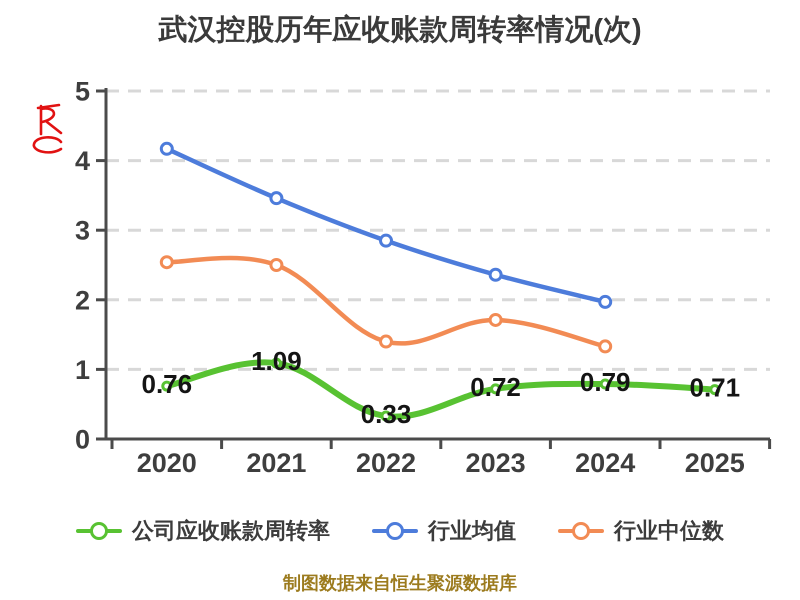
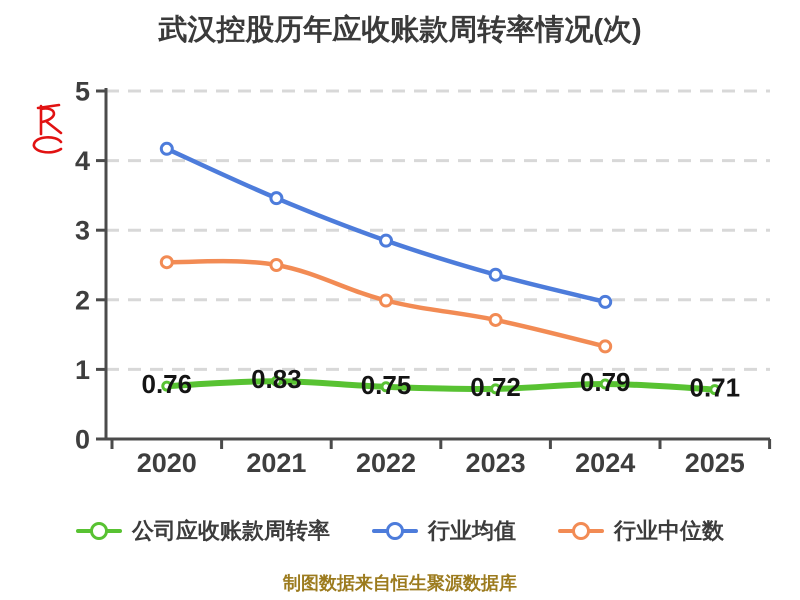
公司应收账款周转率/2021: 1.09 -> 0.83
公司应收账款周转率/2022: 0.33 -> 0.75
行业中位数/2022: 1.4 -> 2.0
